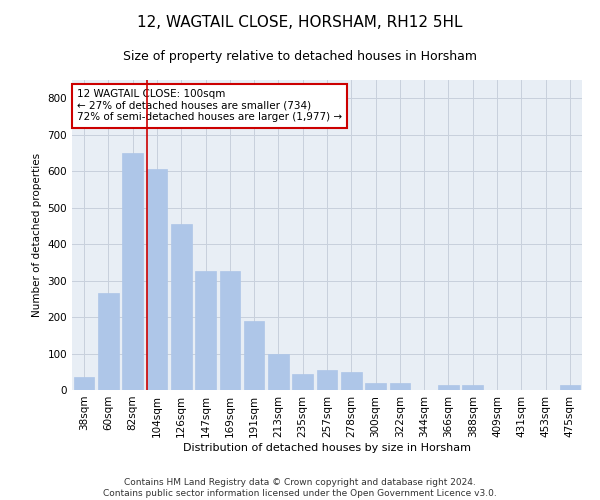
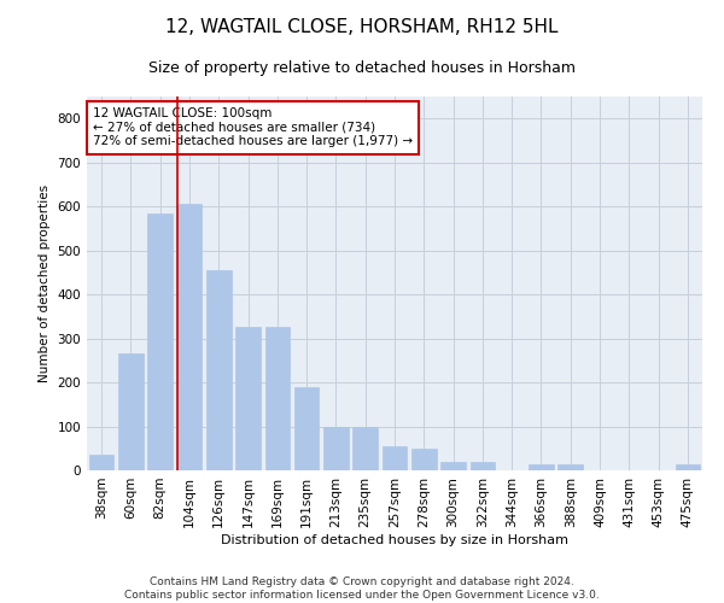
82sqm: 650 -> 585
235sqm: 45 -> 100
